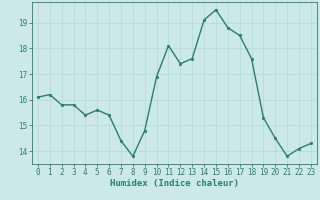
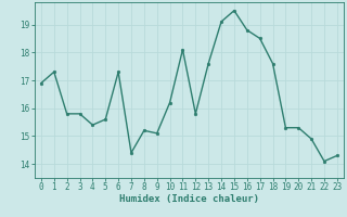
0: 16.1 -> 16.9
1: 16.2 -> 17.3
6: 15.4 -> 17.3
8: 13.8 -> 15.2
9: 14.8 -> 15.1
10: 16.9 -> 16.2
12: 17.4 -> 15.8
20: 14.5 -> 15.3
21: 13.8 -> 14.9
